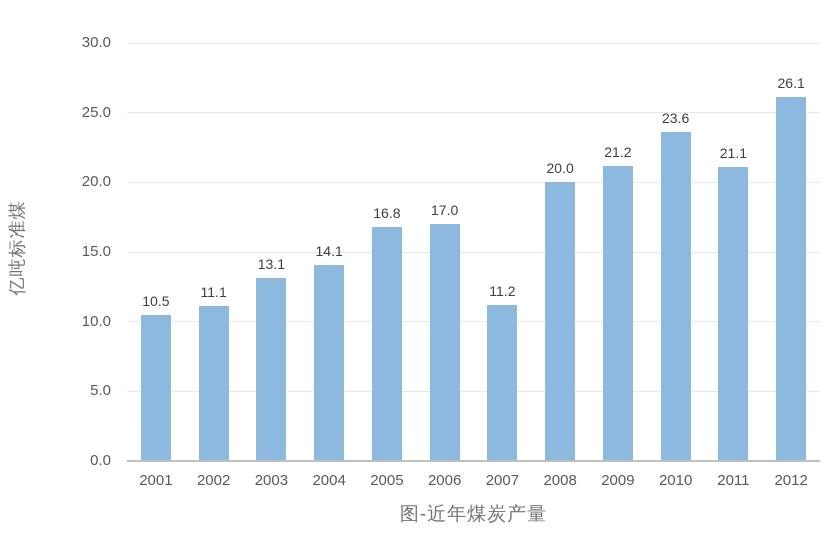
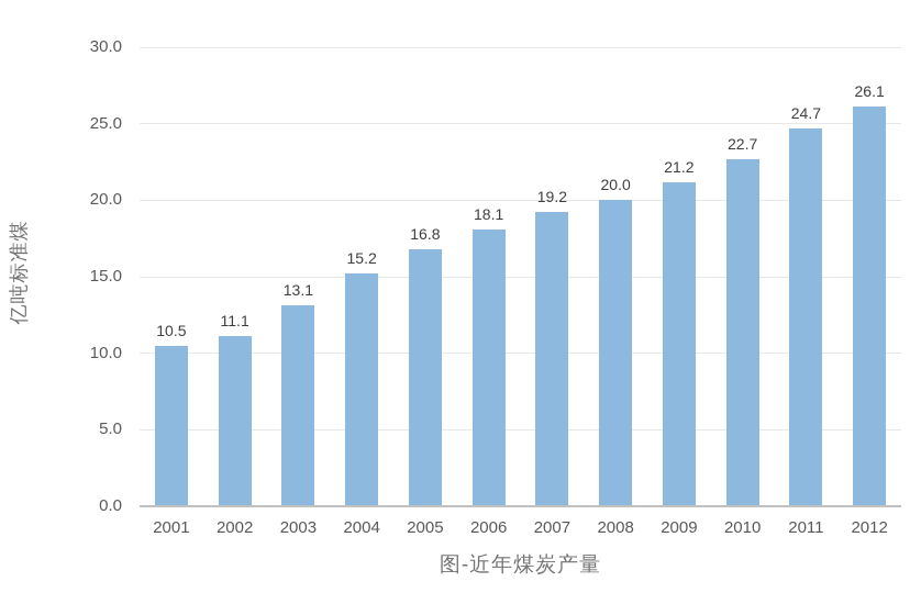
2004: 14.1 -> 15.2
2006: 17.0 -> 18.1
2007: 11.2 -> 19.2
2010: 23.6 -> 22.7
2011: 21.1 -> 24.7
